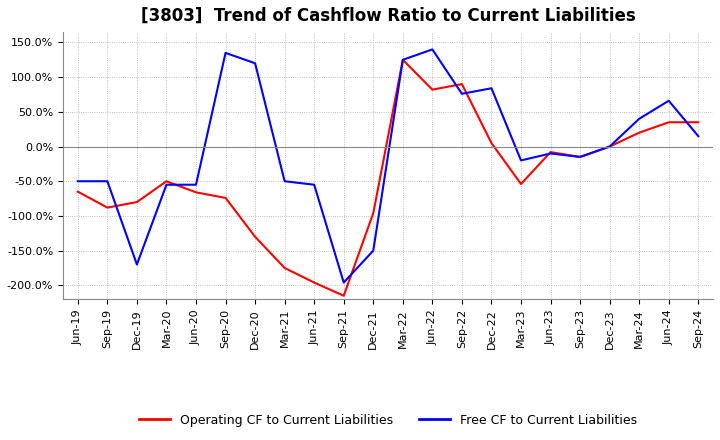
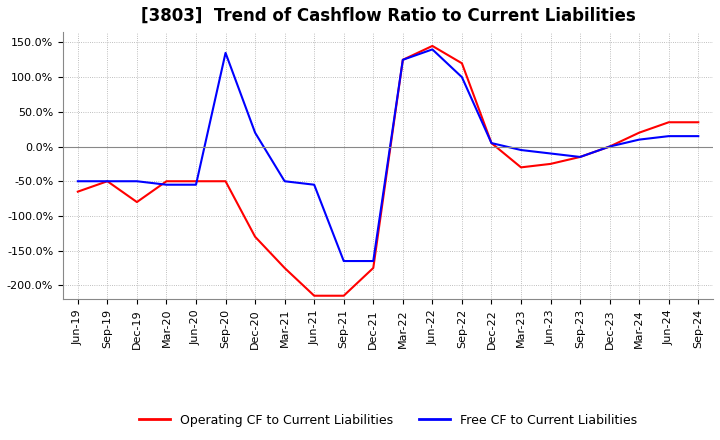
Operating CF to Current Liabilities/Sep-19: -88% -> -50%
Free CF to Current Liabilities/Dec-19: -170% -> -50%
Operating CF to Current Liabilities/Jun-20: -66% -> -50%
Operating CF to Current Liabilities/Sep-20: -74% -> -50%
Free CF to Current Liabilities/Dec-20: 120% -> 20%
Operating CF to Current Liabilities/Jun-21: -196% -> -215%
Free CF to Current Liabilities/Sep-21: -196% -> -165%
Operating CF to Current Liabilities/Dec-21: -96% -> -175%
Free CF to Current Liabilities/Dec-21: -150% -> -165%
Operating CF to Current Liabilities/Jun-22: 82% -> 145%
Operating CF to Current Liabilities/Sep-22: 90% -> 120%
Free CF to Current Liabilities/Sep-22: 76% -> 100%
Free CF to Current Liabilities/Dec-22: 84% -> 5%
Operating CF to Current Liabilities/Mar-23: -54% -> -30%
Free CF to Current Liabilities/Mar-23: -20% -> -5%
Operating CF to Current Liabilities/Jun-23: -8% -> -25%
Free CF to Current Liabilities/Mar-24: 40% -> 10%
Free CF to Current Liabilities/Jun-24: 66% -> 15%
